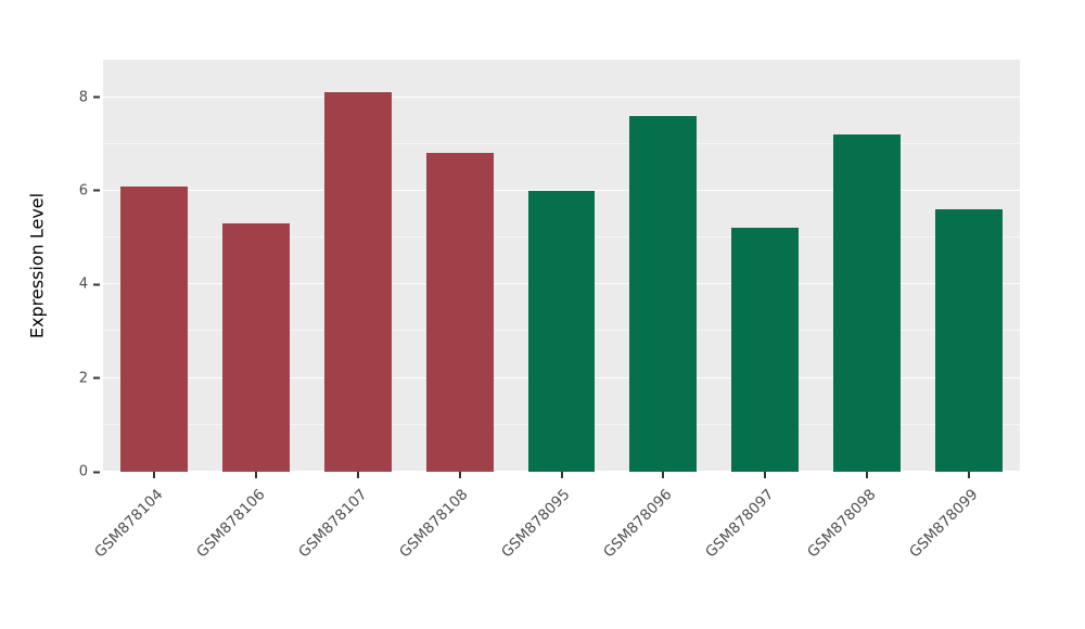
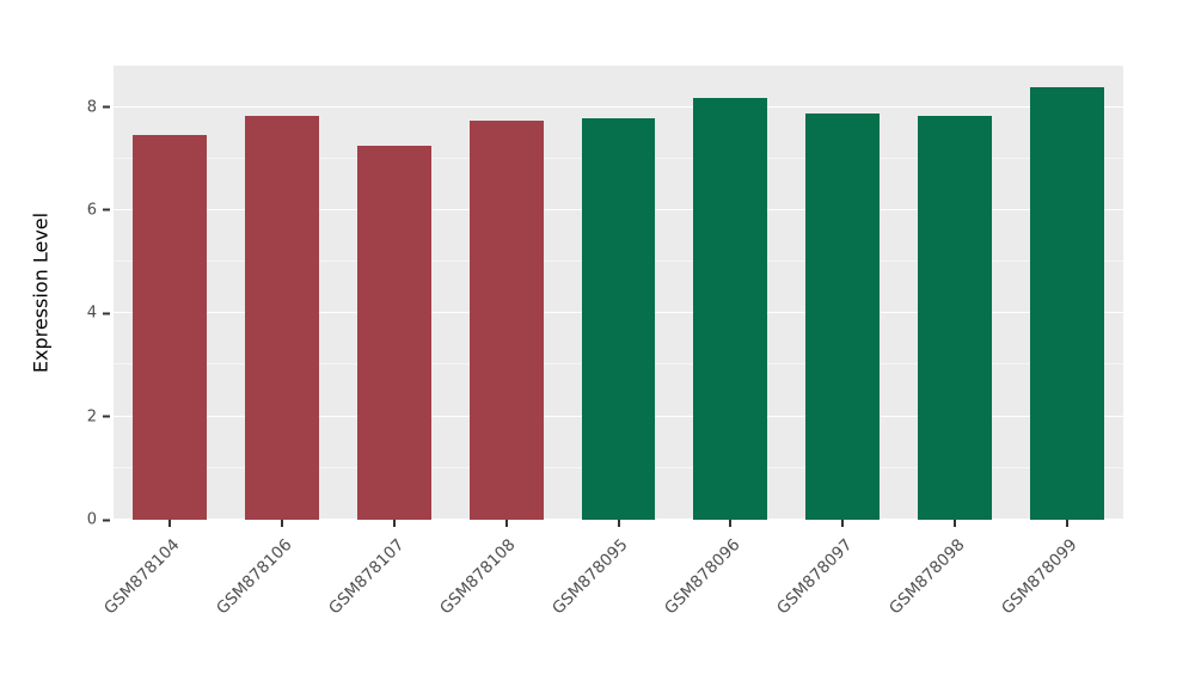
GSM878104: 6.1 -> 7.5
GSM878106: 5.3 -> 7.8
GSM878107: 8.1 -> 7.2
GSM878108: 6.8 -> 7.7
GSM878095: 6.0 -> 7.8
GSM878096: 7.6 -> 8.2
GSM878097: 5.2 -> 7.9
GSM878098: 7.2 -> 7.8
GSM878099: 5.6 -> 8.4
